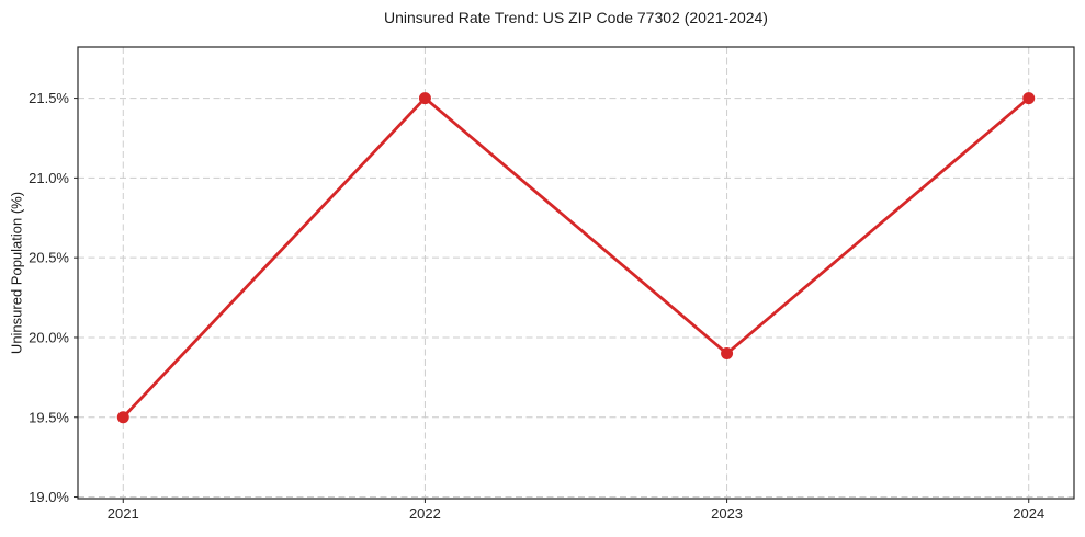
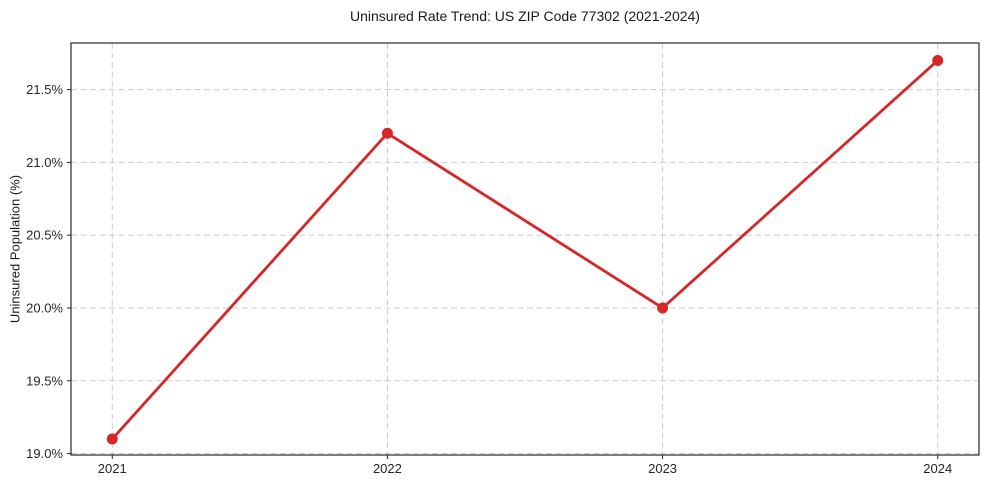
2021: 19.5% -> 19.1%
2022: 21.5% -> 21.2%
2023: 19.9% -> 20.0%
2024: 21.5% -> 21.7%
